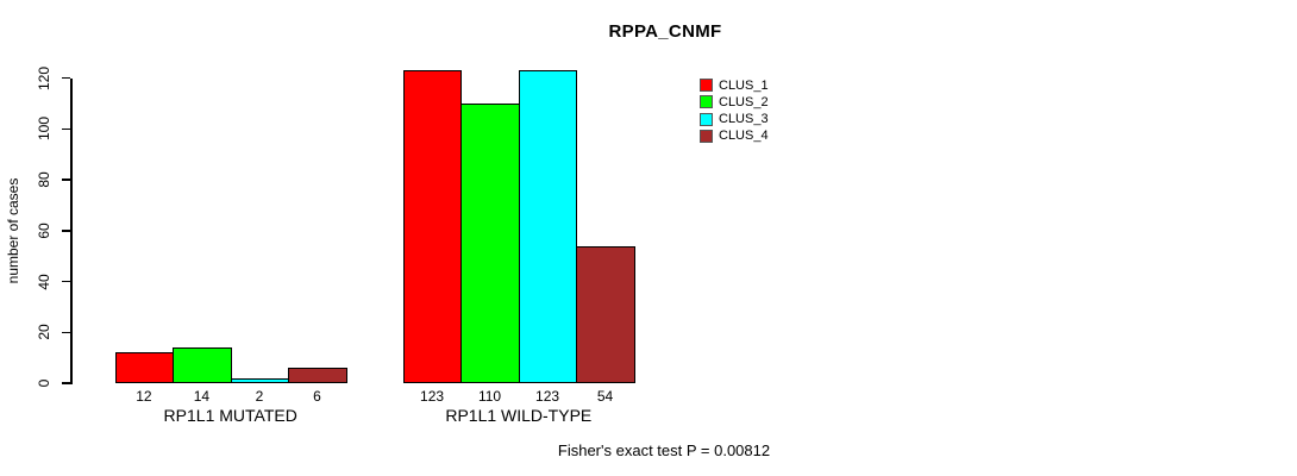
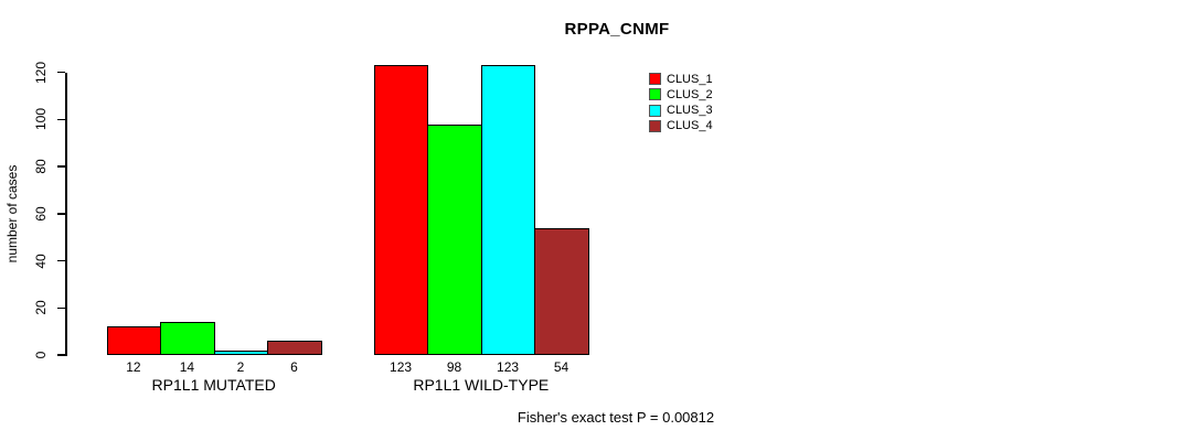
CLUS_2/RP1L1 WILD-TYPE: 110 -> 98
